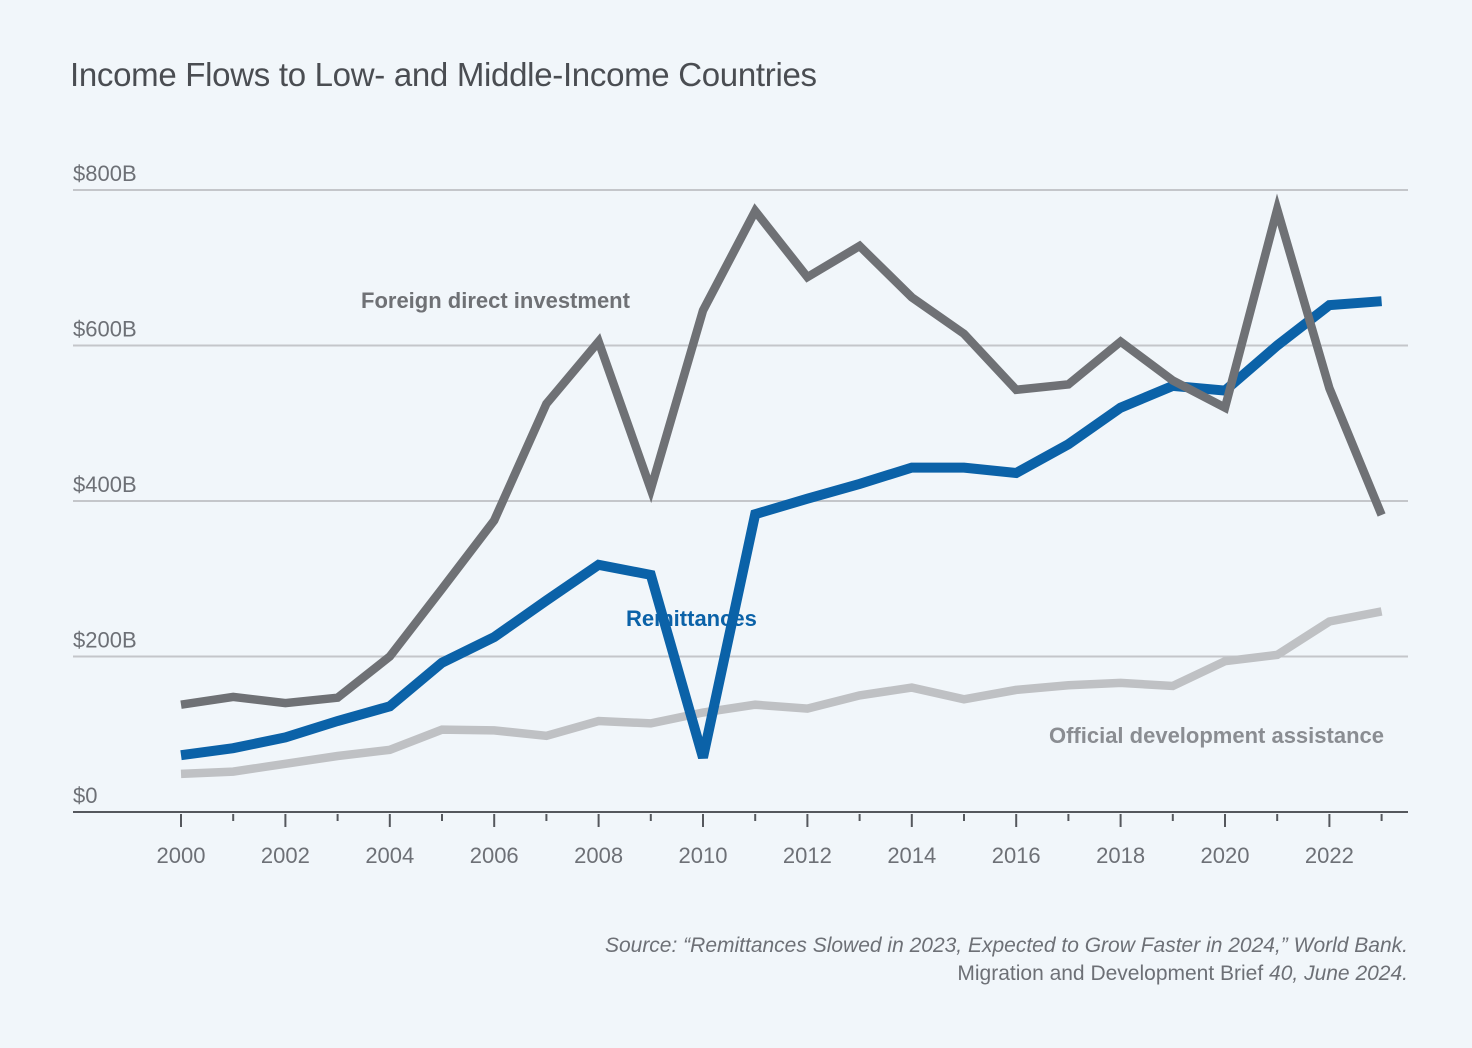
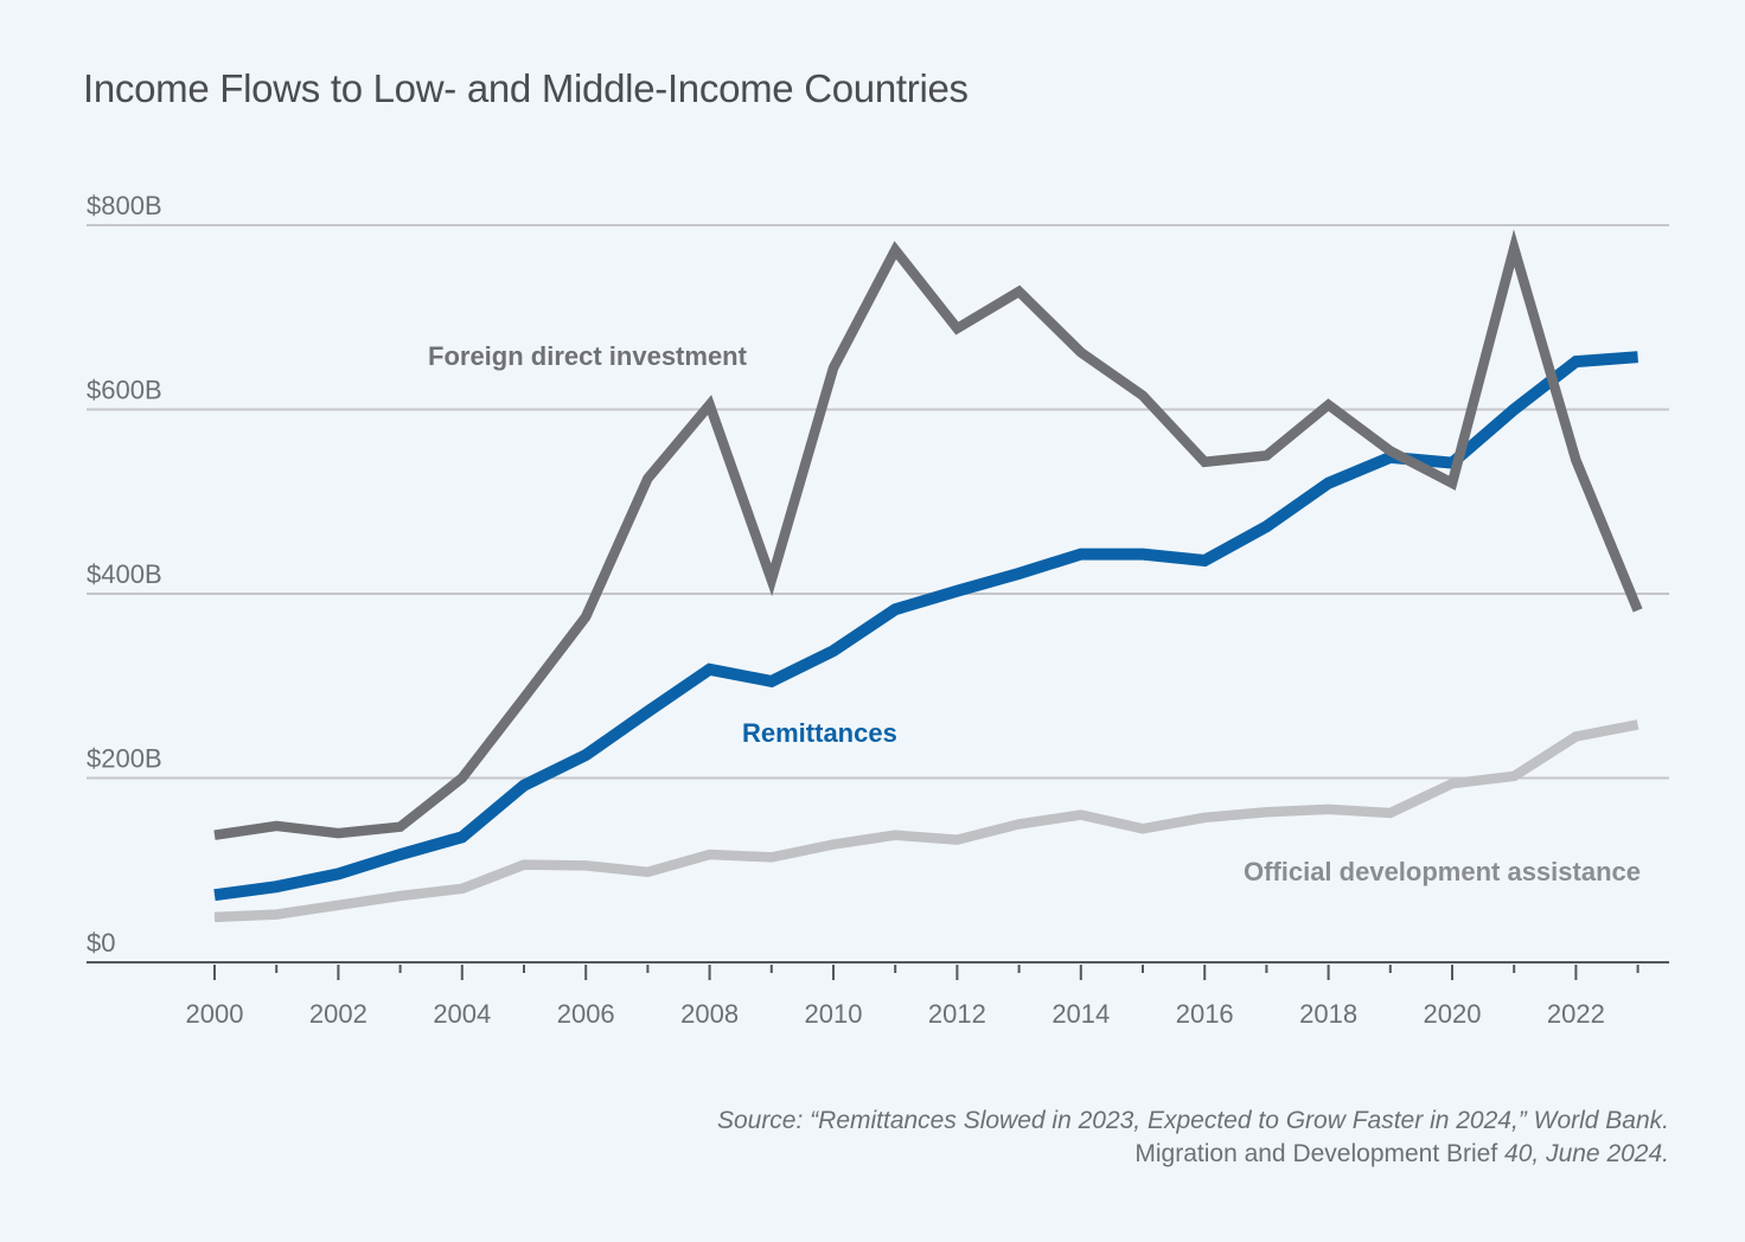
Remittances/2010: $70B -> $340B
